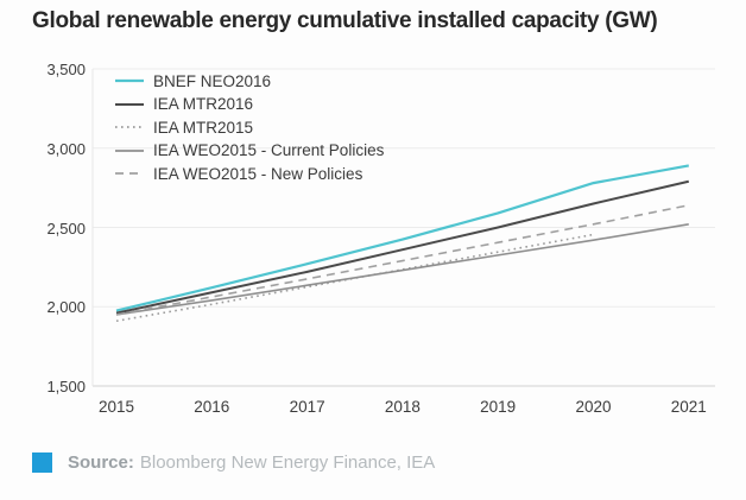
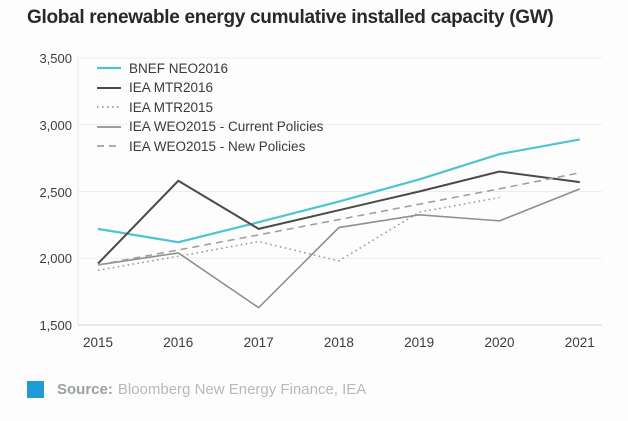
BNEF NEO2016/2015: 1980 -> 2220
IEA MTR2016/2016: 2090 -> 2580
IEA WEO2015 - Current Policies/2017: 2140 -> 1630
IEA MTR2015/2018: 2240 -> 1980
IEA WEO2015 - Current Policies/2020: 2420 -> 2280
IEA MTR2016/2021: 2790 -> 2570
